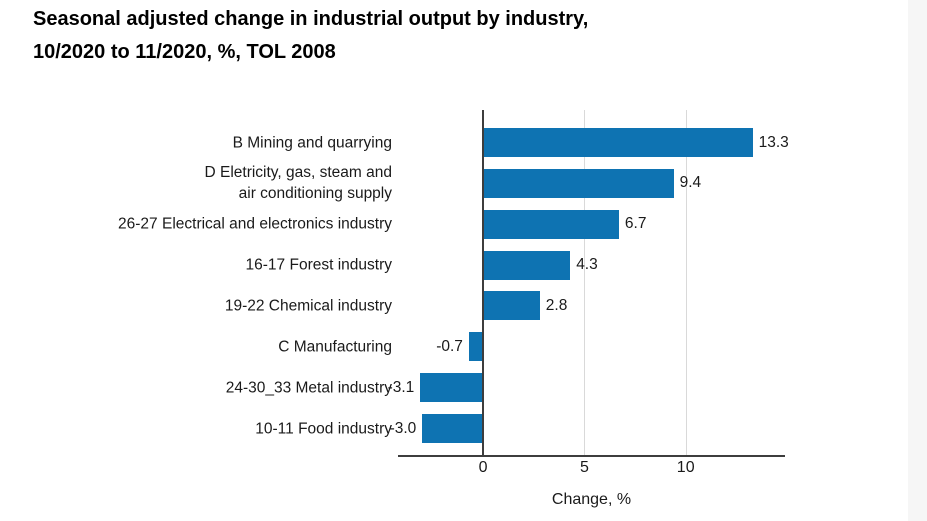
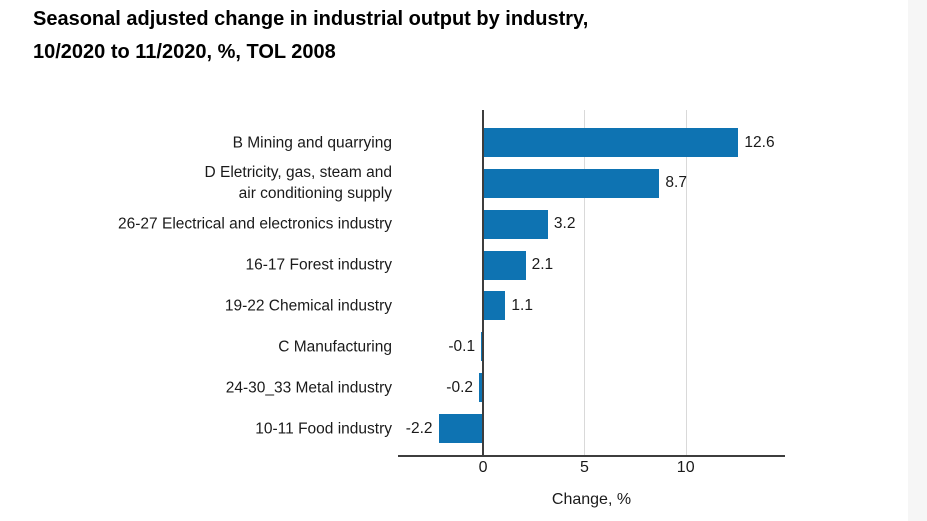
B Mining and quarrying: 13.3 -> 12.6
D Eletricity, gas, steam and air conditioning supply: 9.4 -> 8.7
26-27 Electrical and electronics industry: 6.7 -> 3.2
16-17 Forest industry: 4.3 -> 2.1
19-22 Chemical industry: 2.8 -> 1.1
C Manufacturing: -0.7 -> -0.1
24-30_33 Metal industry: -3.1 -> -0.2
10-11 Food industry: -3.0 -> -2.2
